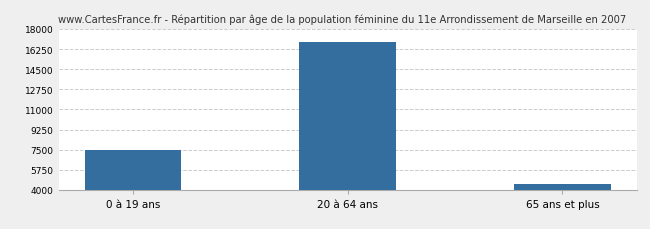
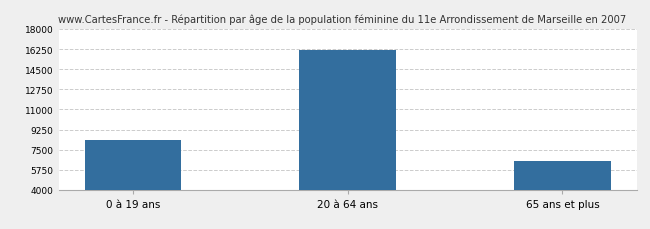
0 à 19 ans: 7500 -> 8300
20 à 64 ans: 16900 -> 16200
65 ans et plus: 4500 -> 6500
